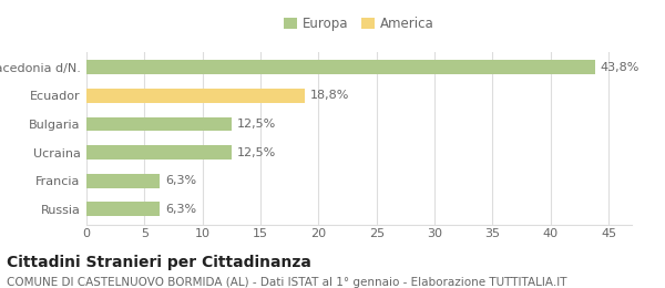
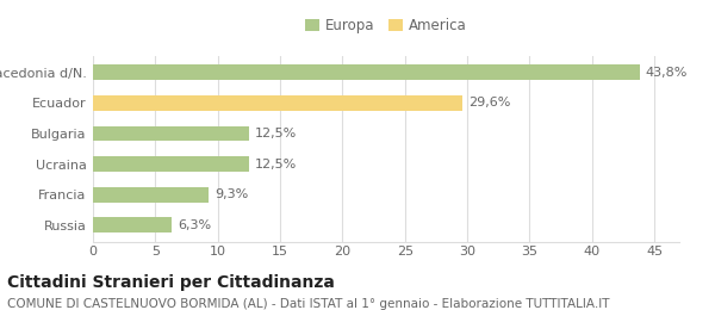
Ecuador: 18,8% -> 29,6%
Francia: 6,3% -> 9,3%
